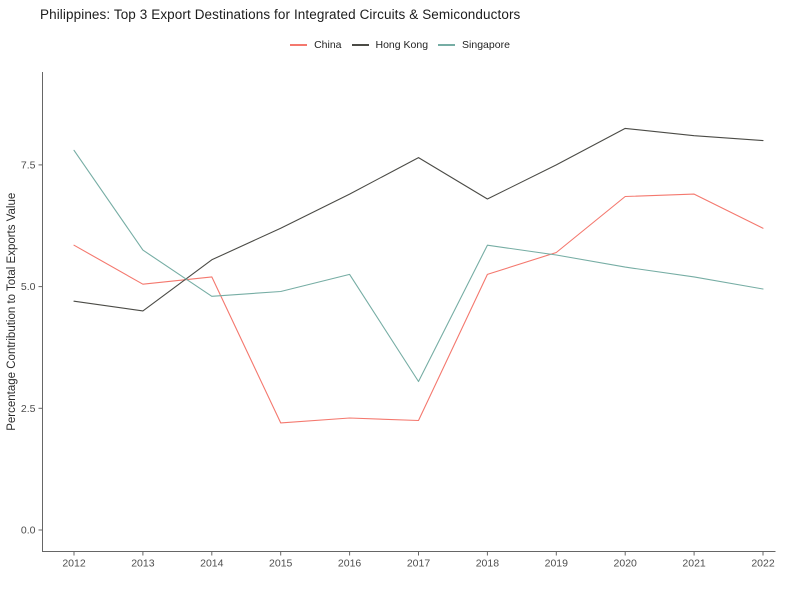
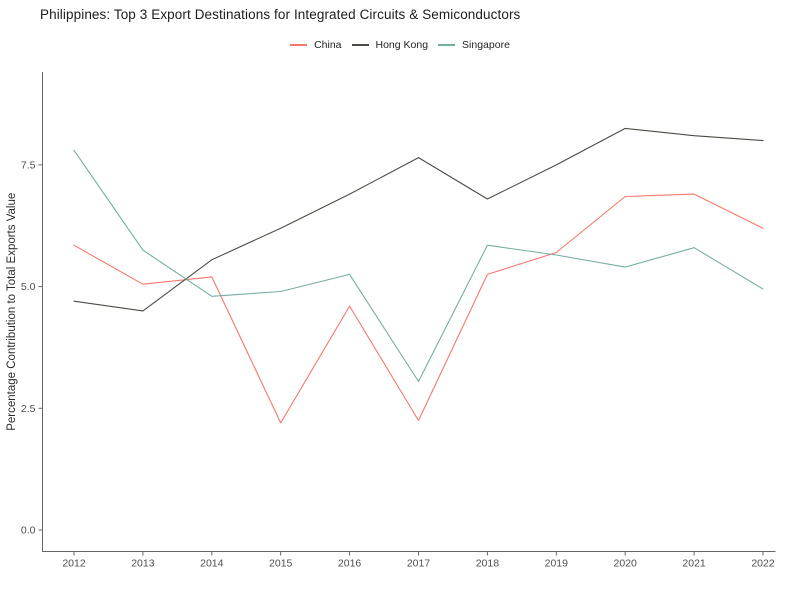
China/2016: 2.3 -> 4.6
Singapore/2021: 5.2 -> 5.8
